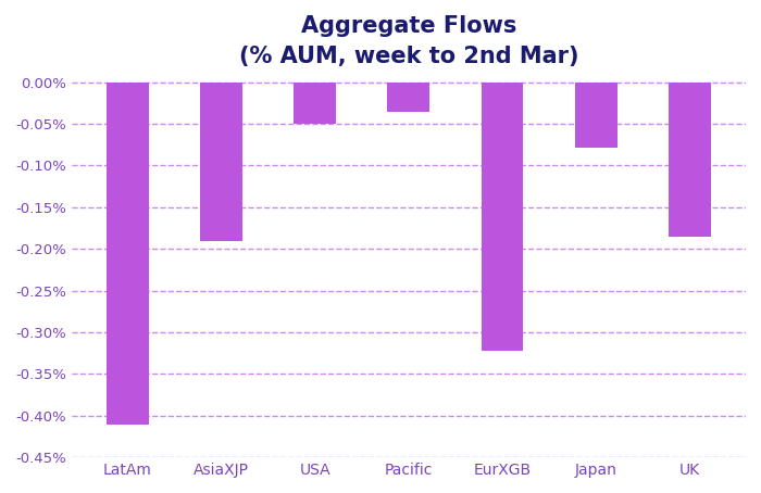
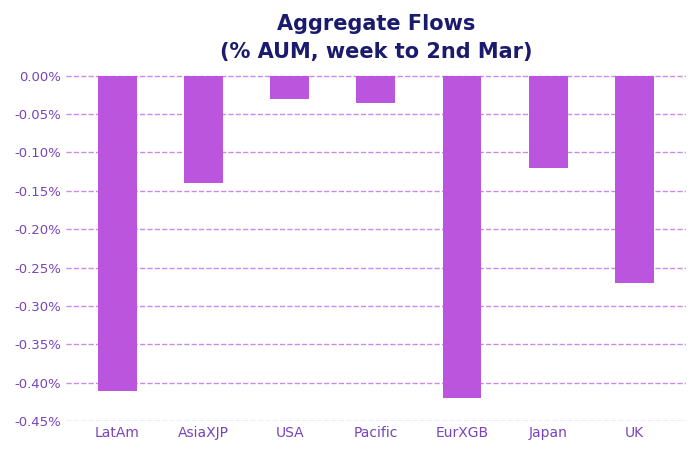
AsiaXJP: -0.190% -> -0.140%
USA: -0.050% -> -0.030%
EurXGB: -0.322% -> -0.420%
Japan: -0.078% -> -0.120%
UK: -0.186% -> -0.270%
